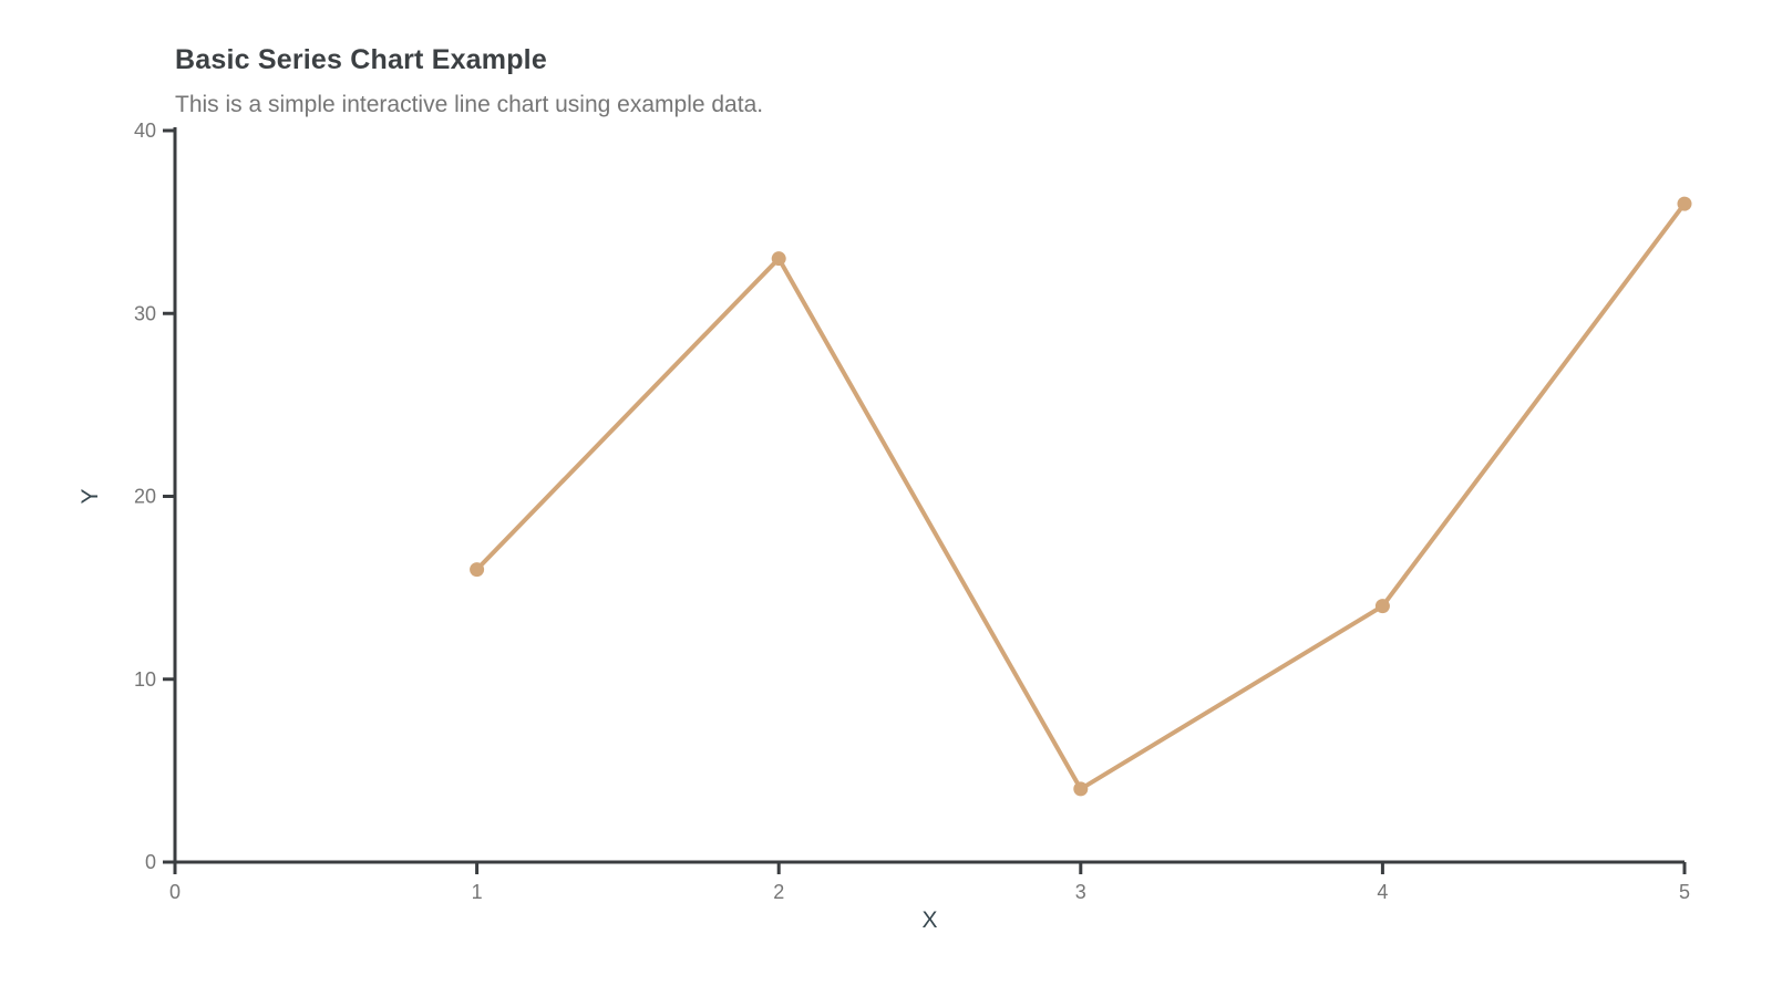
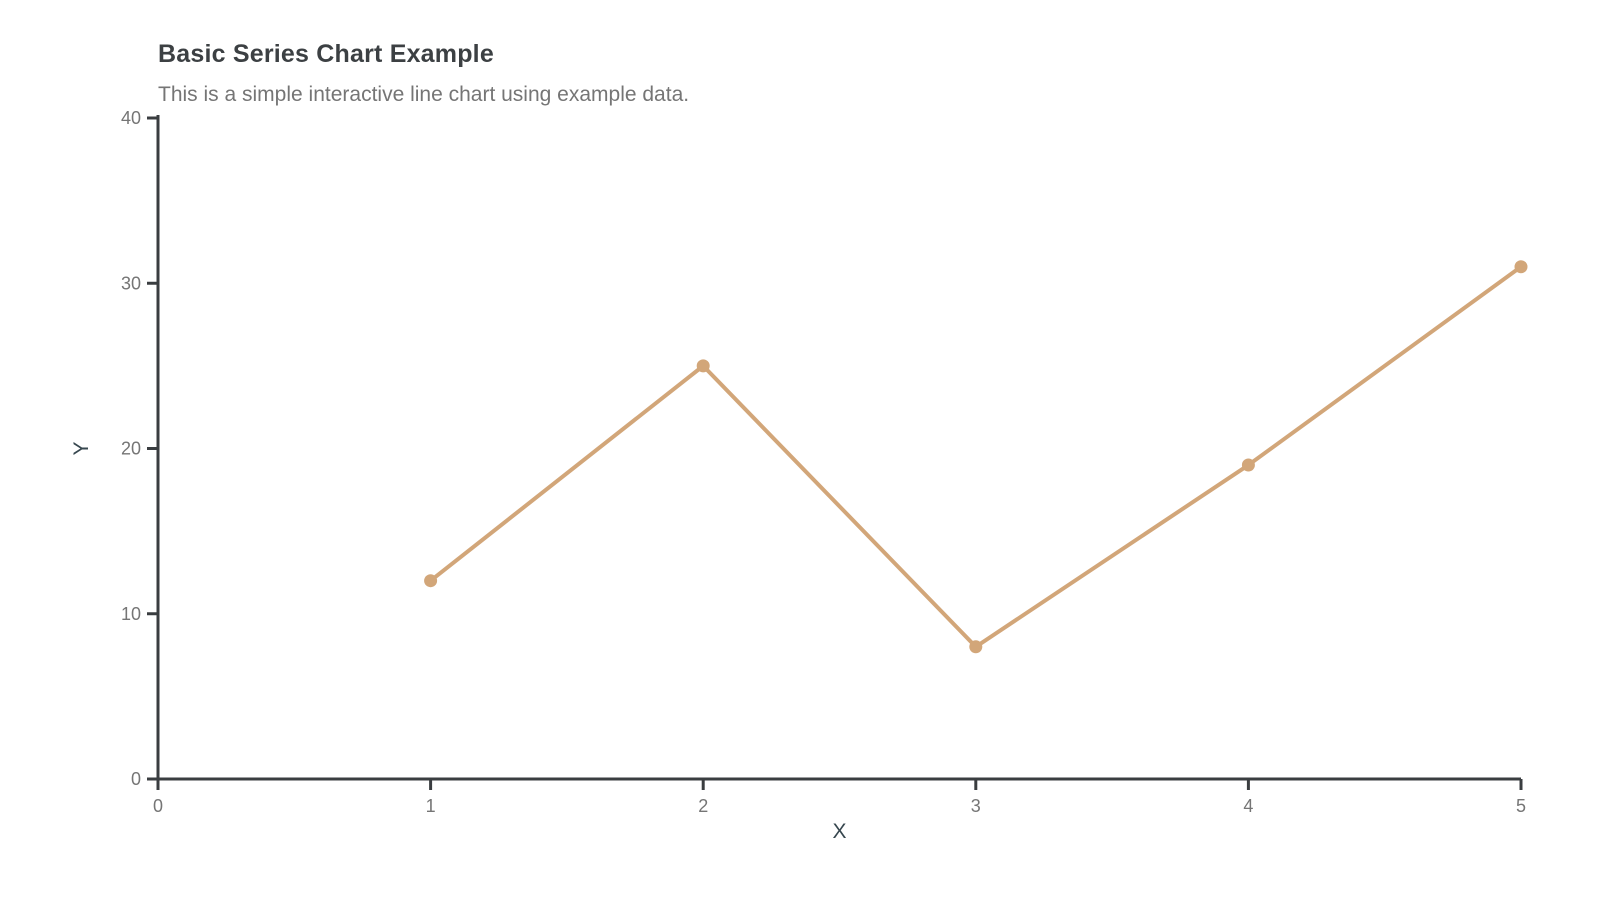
1: 16 -> 12
2: 33 -> 25
3: 4 -> 8
4: 14 -> 19
5: 36 -> 31
